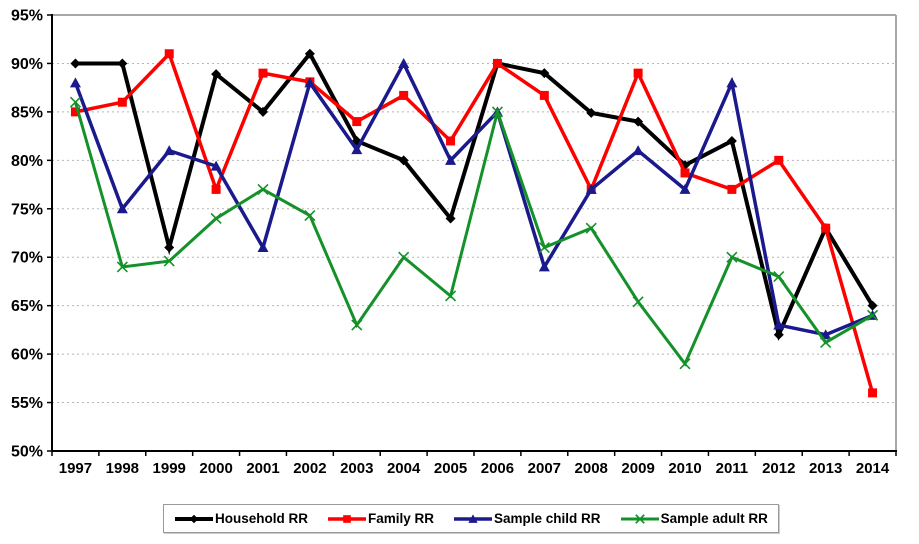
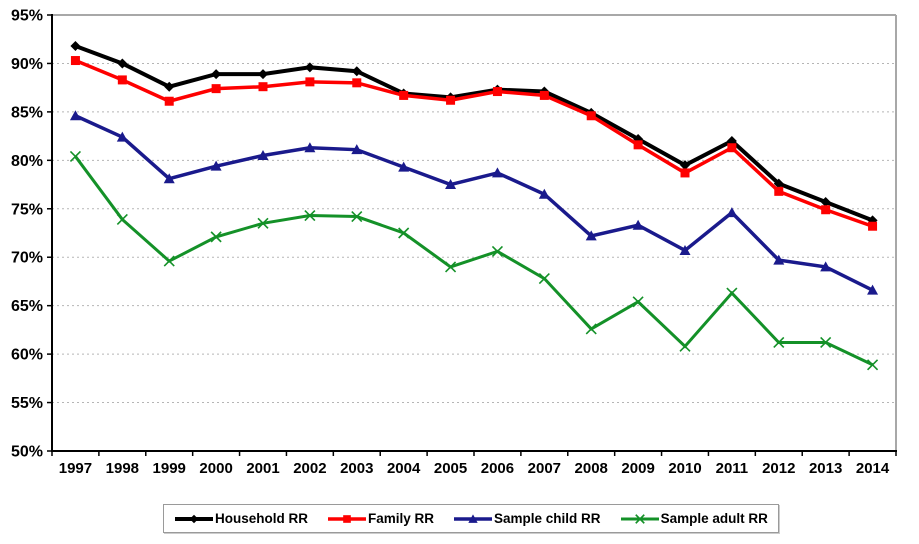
Household RR/1997: 90% -> 92%
Family RR/1997: 85% -> 90%
Sample child RR/1997: 88% -> 85%
Sample adult RR/1997: 86% -> 80%
Family RR/1998: 86% -> 88%
Sample child RR/1998: 75% -> 82%
Sample adult RR/1998: 69% -> 74%
Household RR/1999: 71% -> 88%
Family RR/1999: 91% -> 86%
Sample child RR/1999: 81% -> 78%
Family RR/2000: 77% -> 87%
Sample adult RR/2000: 74% -> 72%
Household RR/2001: 85% -> 89%
Family RR/2001: 89% -> 88%
Sample child RR/2001: 71% -> 80%
Sample adult RR/2001: 77% -> 74%
Household RR/2002: 91% -> 90%
Sample child RR/2002: 88% -> 81%
Household RR/2003: 82% -> 89%
Family RR/2003: 84% -> 88%
Sample adult RR/2003: 63% -> 74%
Household RR/2004: 80% -> 87%
Sample child RR/2004: 90% -> 79%
Sample adult RR/2004: 70% -> 72%
Household RR/2005: 74% -> 86%
Family RR/2005: 82% -> 86%
Sample child RR/2005: 80% -> 78%
Sample adult RR/2005: 66% -> 69%
Household RR/2006: 90% -> 87%
Family RR/2006: 90% -> 87%
Sample child RR/2006: 85% -> 79%
Sample adult RR/2006: 85% -> 71%
Household RR/2007: 89% -> 87%
Sample child RR/2007: 69% -> 76%
Sample adult RR/2007: 71% -> 68%
Family RR/2008: 77% -> 85%
Sample child RR/2008: 77% -> 72%
Sample adult RR/2008: 73% -> 63%
Household RR/2009: 84% -> 82%
Family RR/2009: 89% -> 82%
Sample child RR/2009: 81% -> 73%
Sample child RR/2010: 77% -> 71%
Sample adult RR/2010: 59% -> 61%
Family RR/2011: 77% -> 81%
Sample child RR/2011: 88% -> 75%
Sample adult RR/2011: 70% -> 66%
Household RR/2012: 62% -> 78%
Family RR/2012: 80% -> 77%
Sample child RR/2012: 63% -> 70%
Sample adult RR/2012: 68% -> 61%
Household RR/2013: 73% -> 76%
Family RR/2013: 73% -> 75%
Sample child RR/2013: 62% -> 69%
Household RR/2014: 65% -> 74%
Family RR/2014: 56% -> 73%
Sample child RR/2014: 64% -> 67%
Sample adult RR/2014: 64% -> 59%
